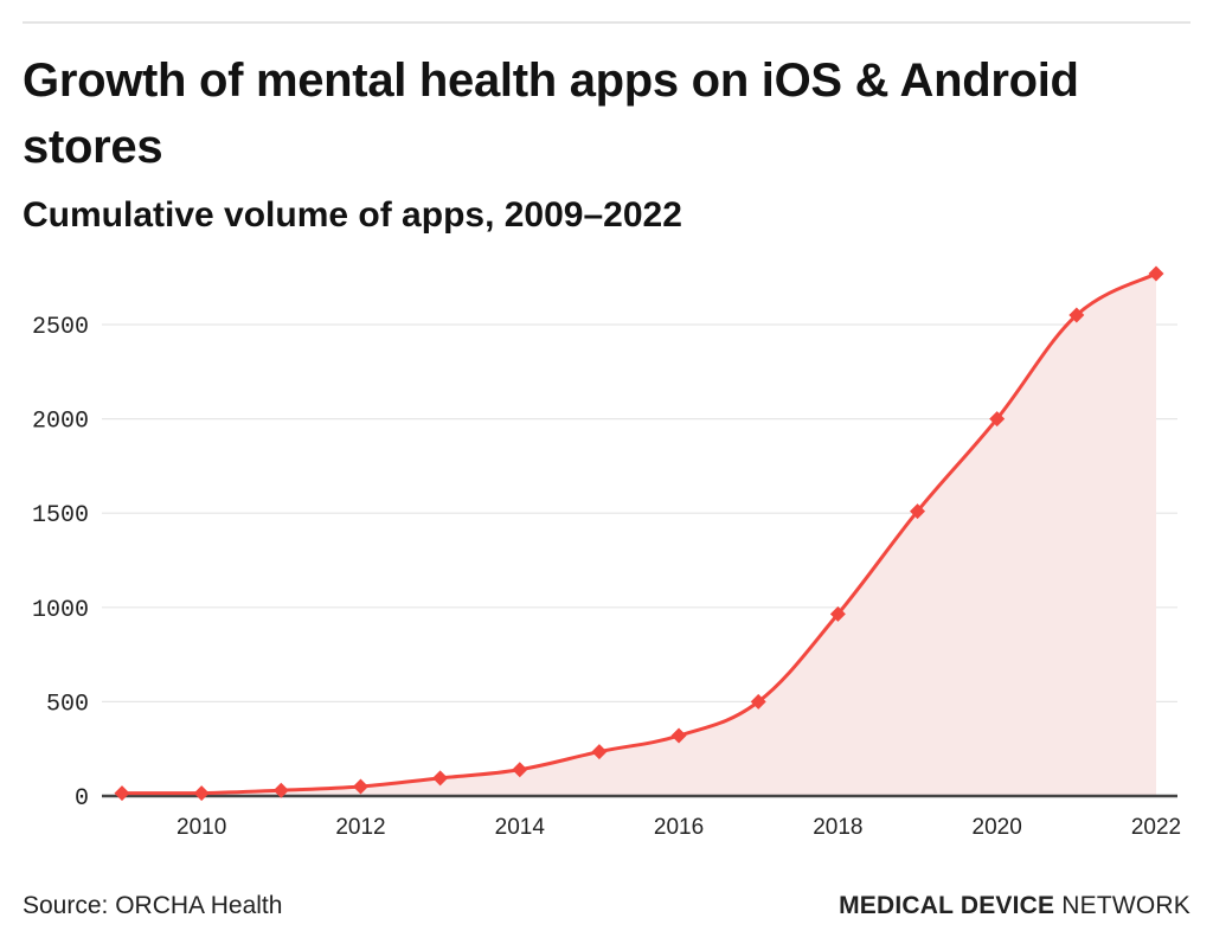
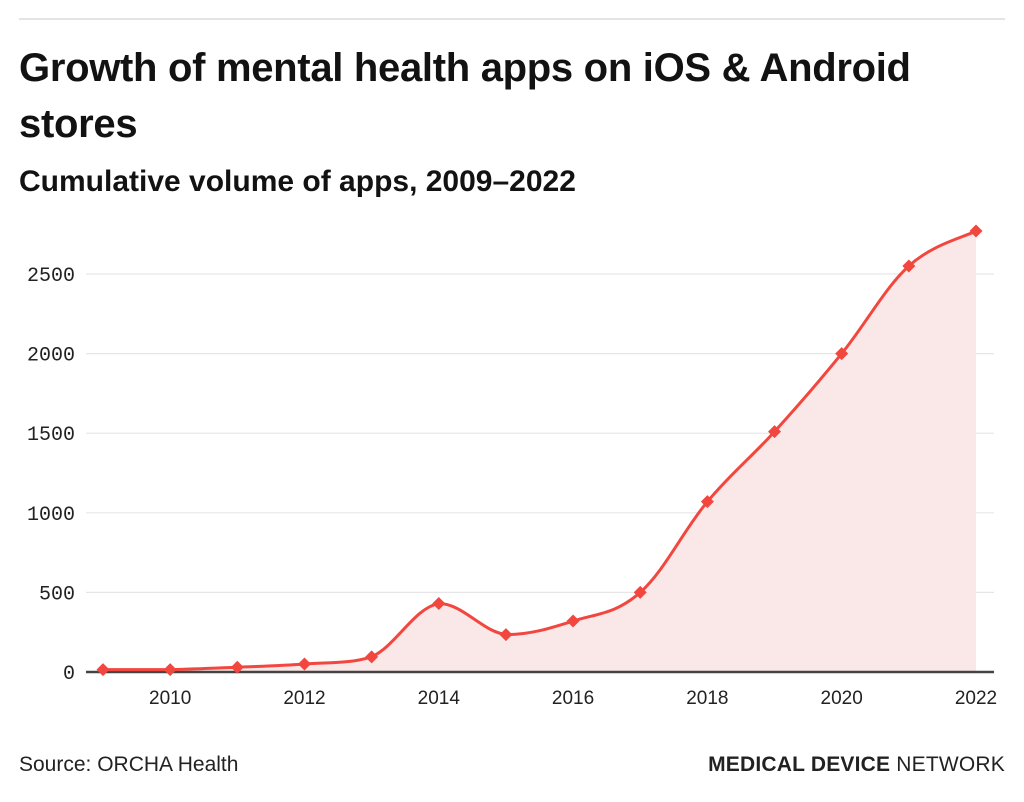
2014: 140 -> 430
2018: 960 -> 1070
